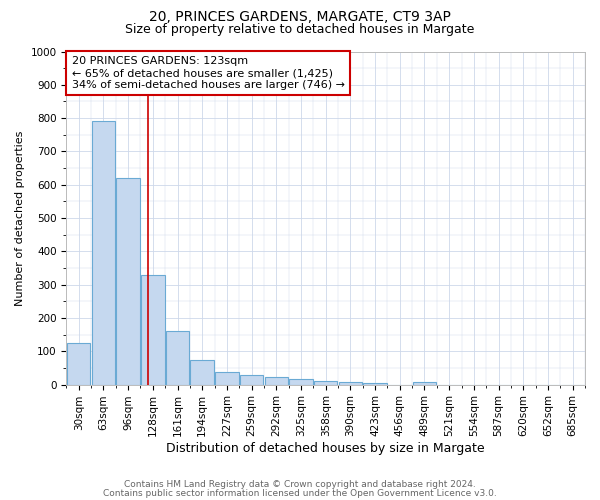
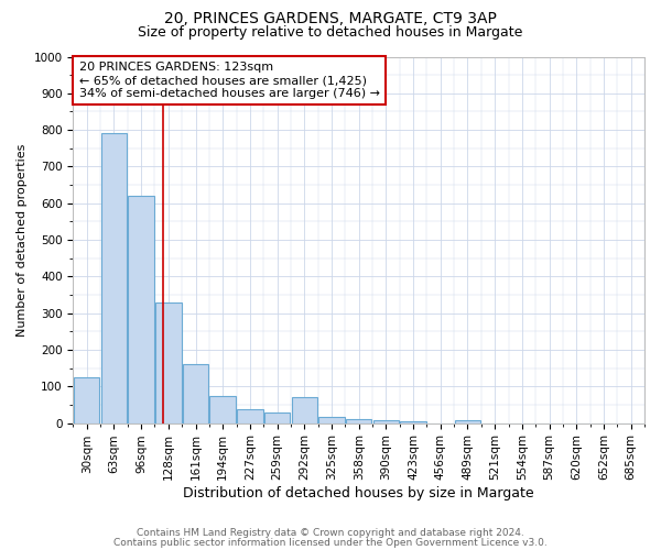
292sqm: 22 -> 70
